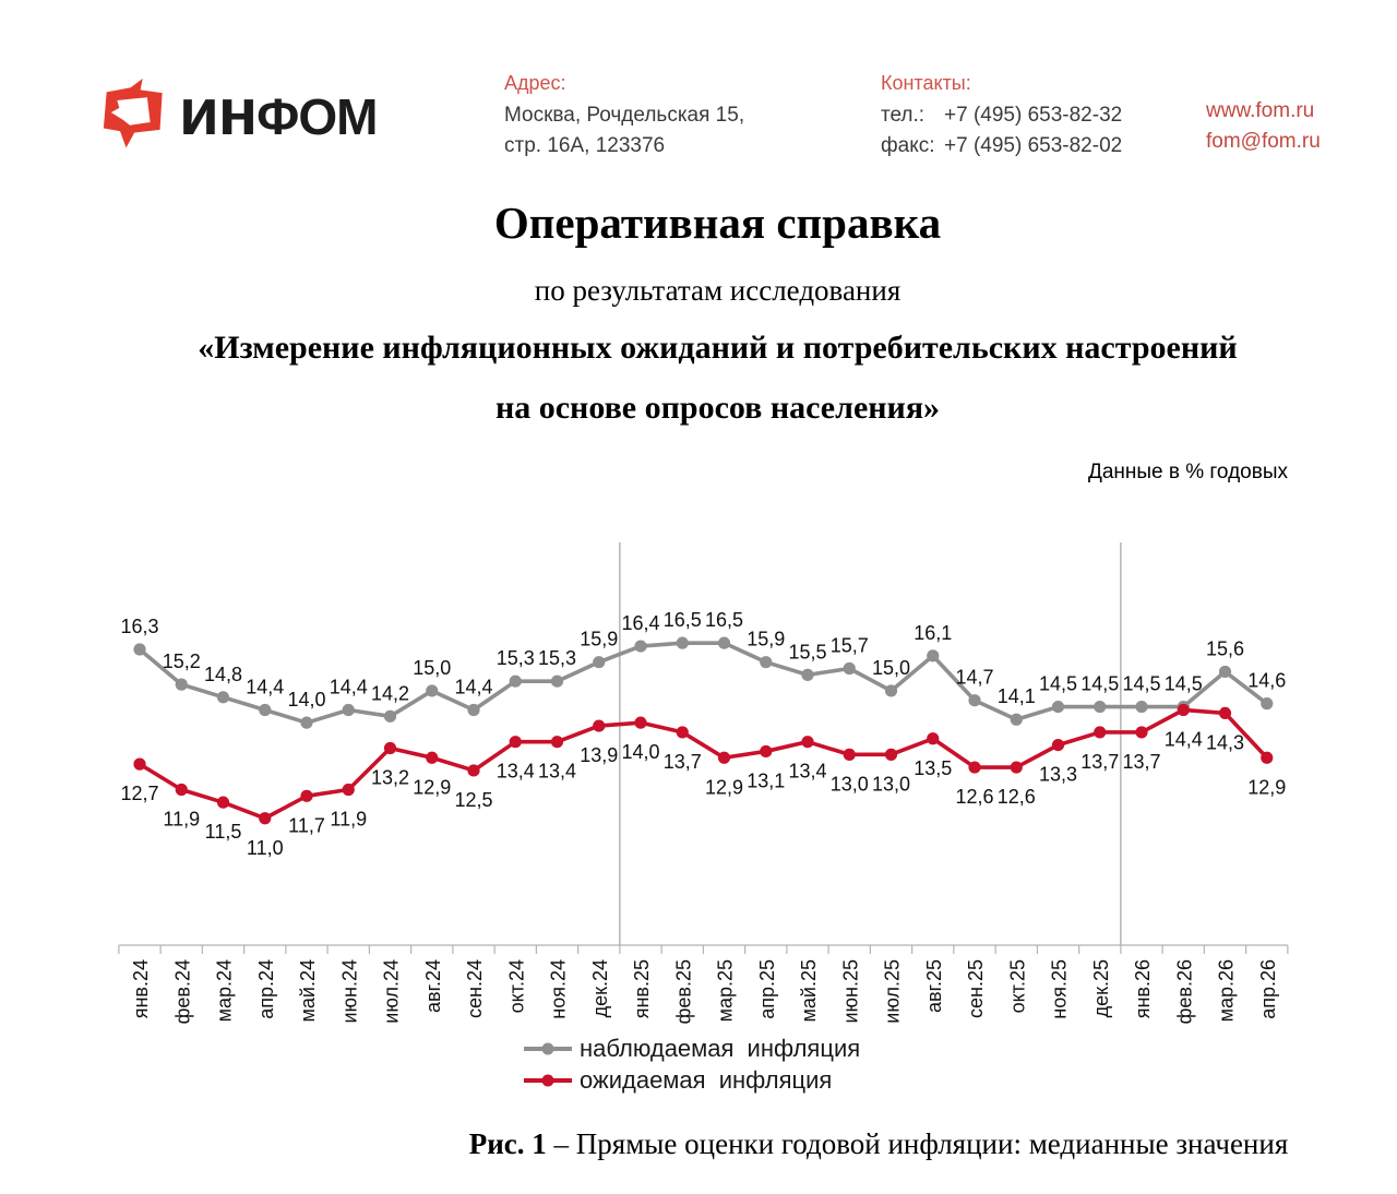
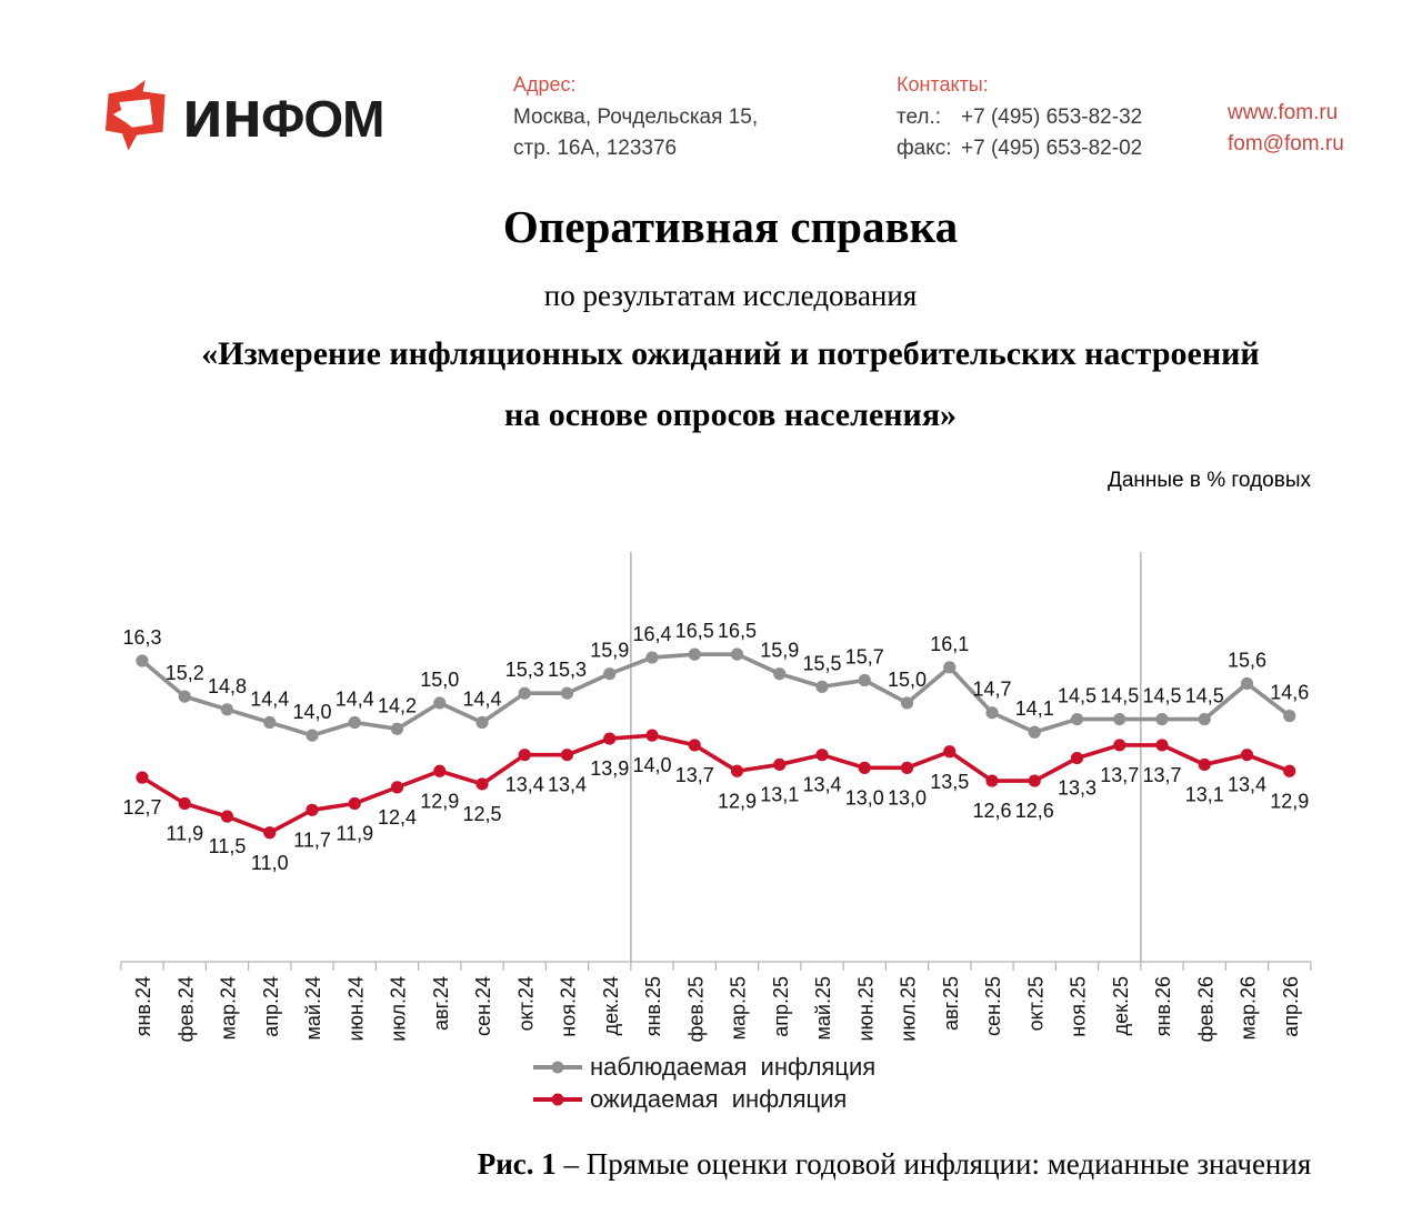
ожидаемая инфляция/июл.24: 13,2 -> 12,4
ожидаемая инфляция/фев.26: 14,4 -> 13,1
ожидаемая инфляция/мар.26: 14,3 -> 13,4
